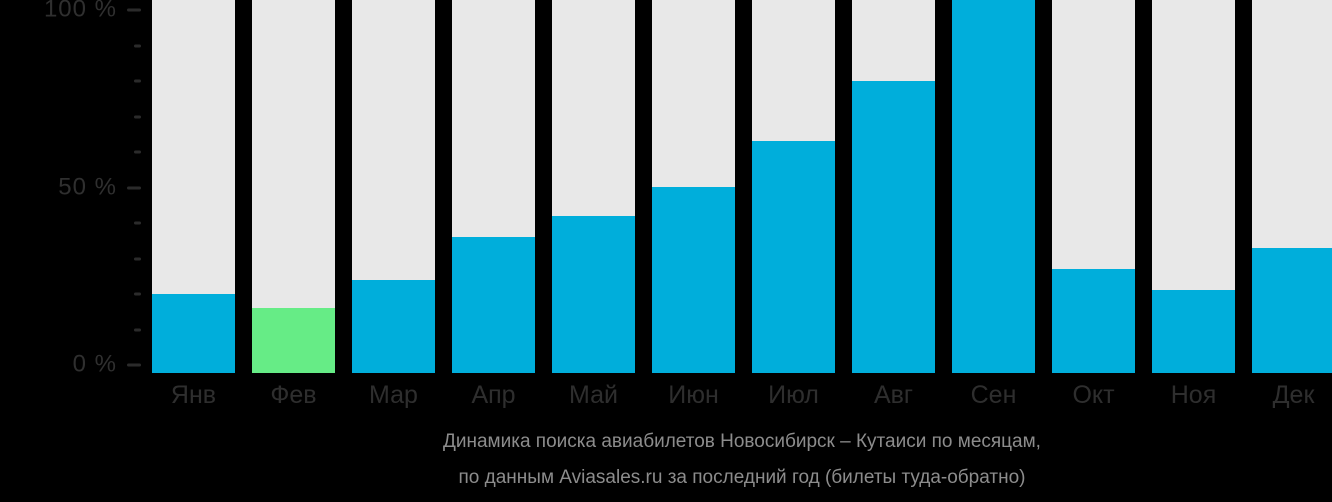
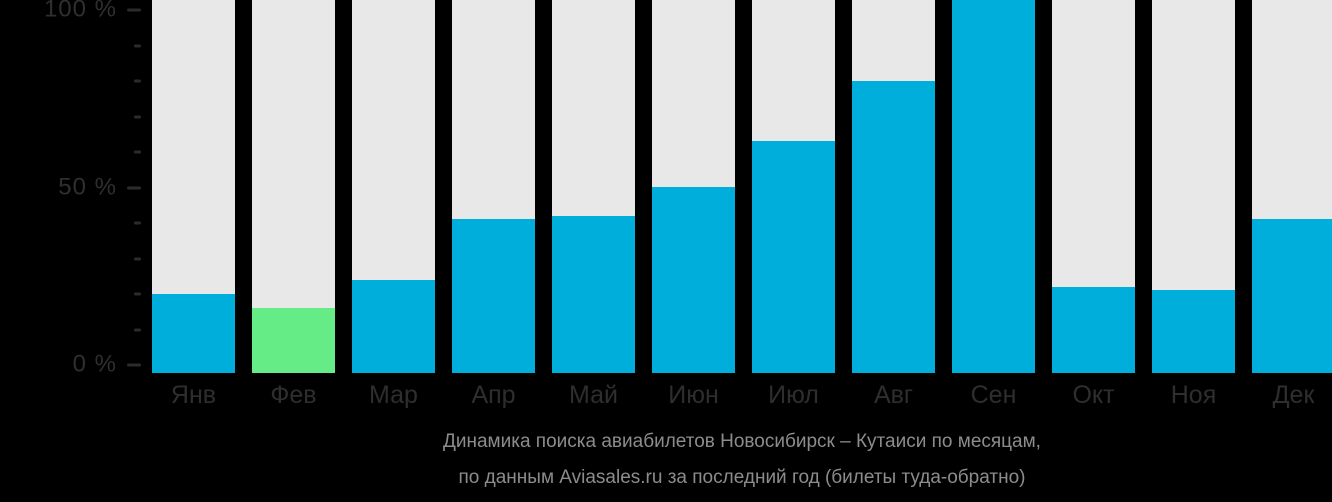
Апр: 36% -> 41%
Окт: 27% -> 22%
Дек: 33% -> 41%
